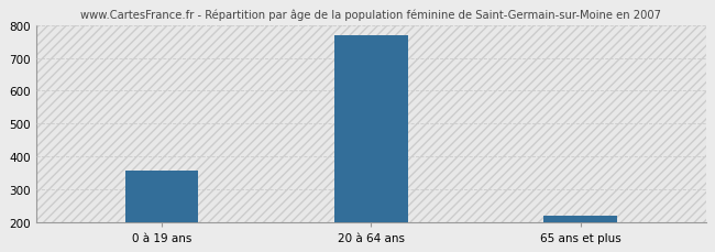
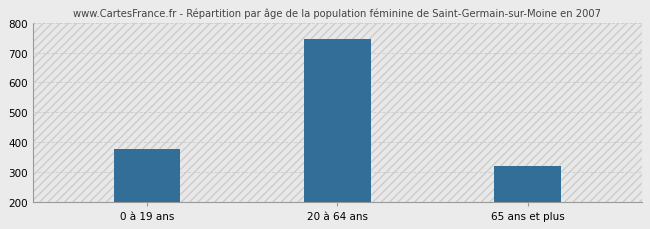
0 à 19 ans: 355 -> 375
20 à 64 ans: 770 -> 745
65 ans et plus: 220 -> 320
